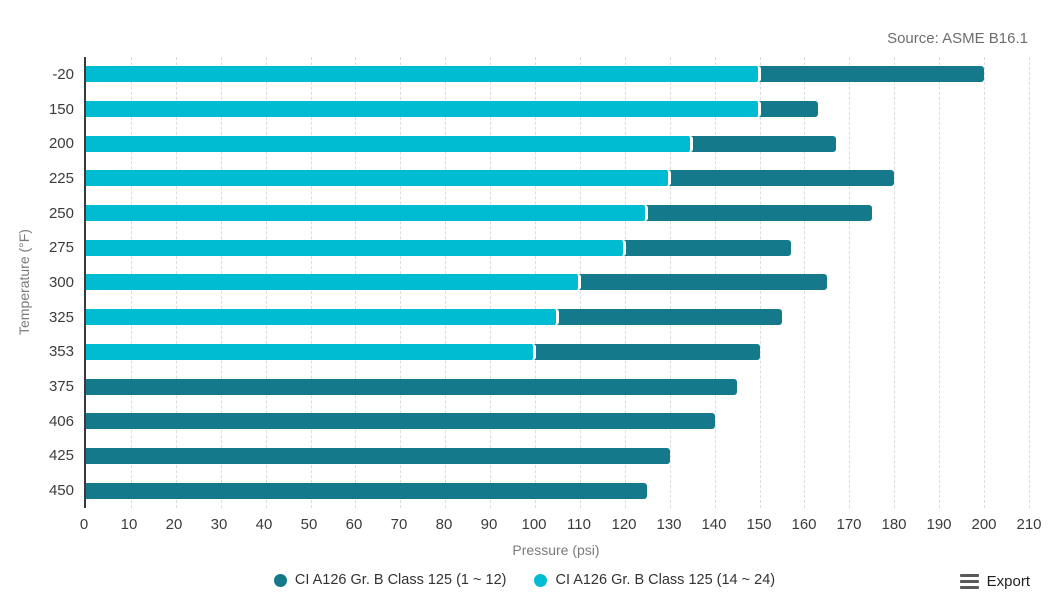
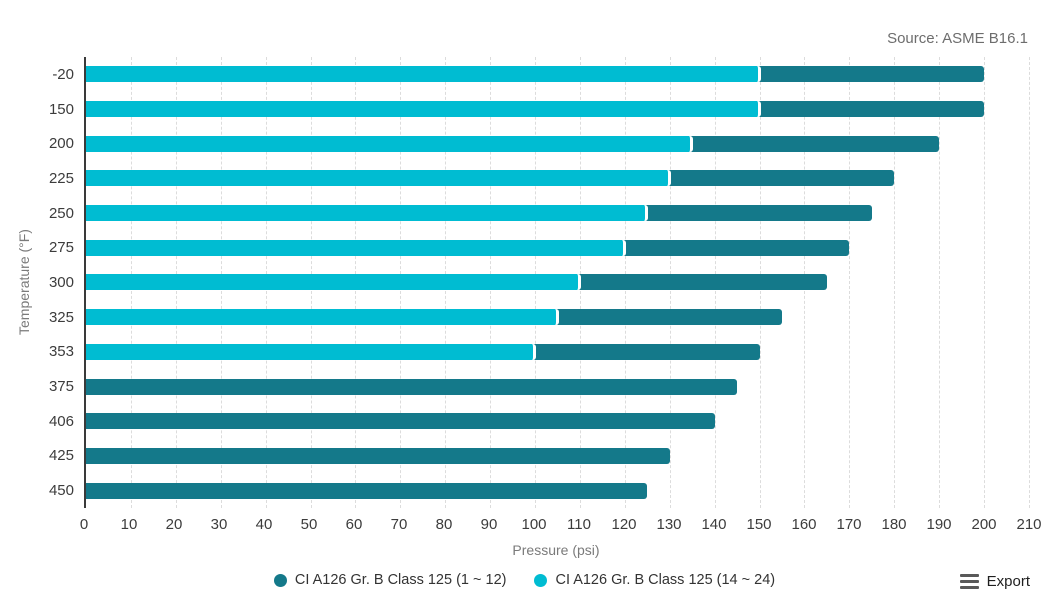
CI A126 Gr. B Class 125 (1 ~ 12)/150: 163 -> 200
CI A126 Gr. B Class 125 (1 ~ 12)/200: 167 -> 190
CI A126 Gr. B Class 125 (1 ~ 12)/275: 157 -> 170
